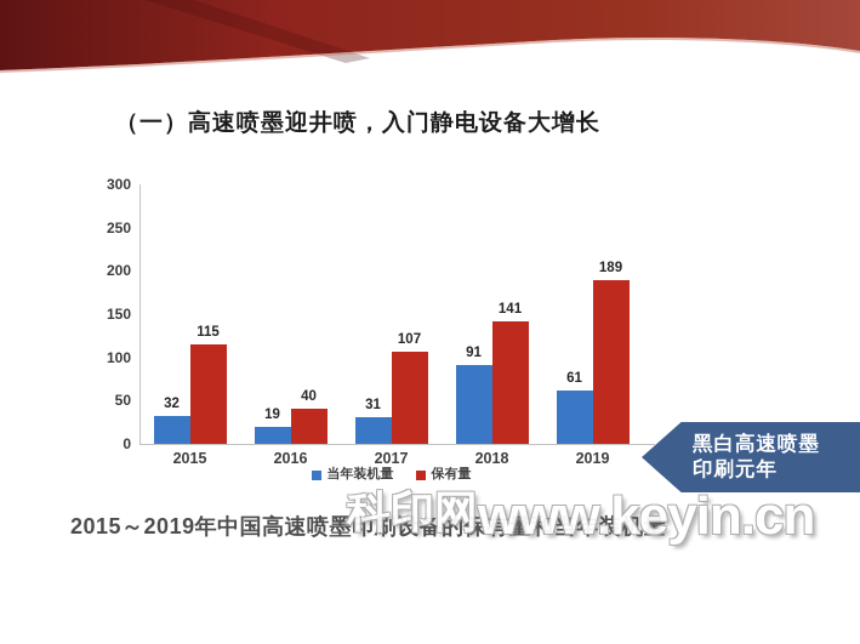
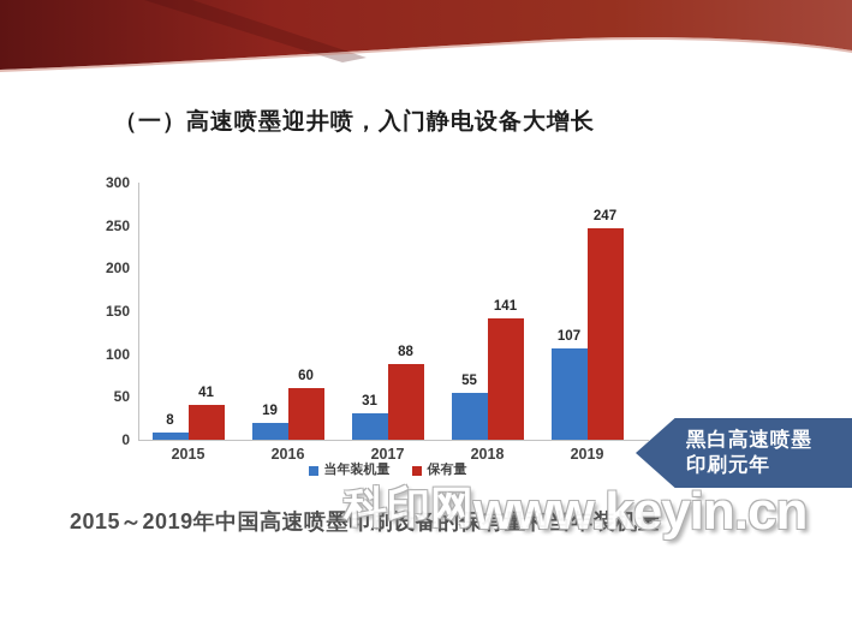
当年装机量/2015: 32 -> 8
保有量/2015: 115 -> 41
保有量/2016: 40 -> 60
保有量/2017: 107 -> 88
当年装机量/2018: 91 -> 55
当年装机量/2019: 61 -> 107
保有量/2019: 189 -> 247
